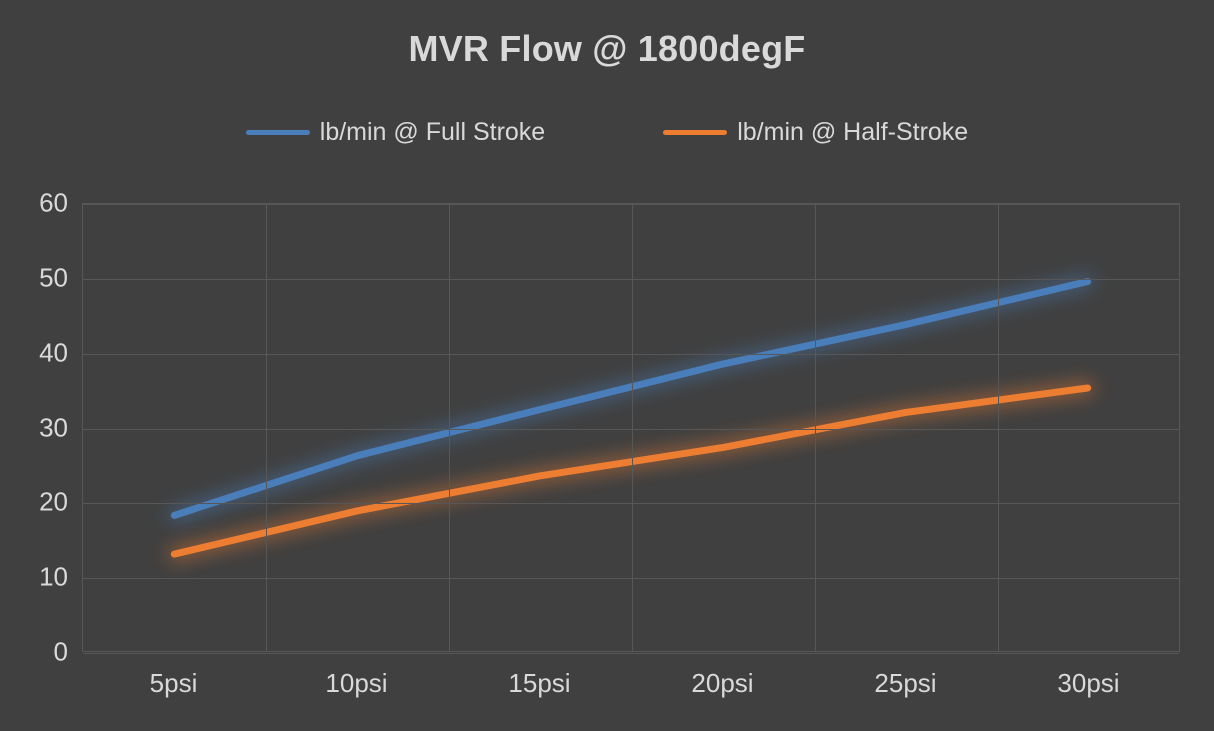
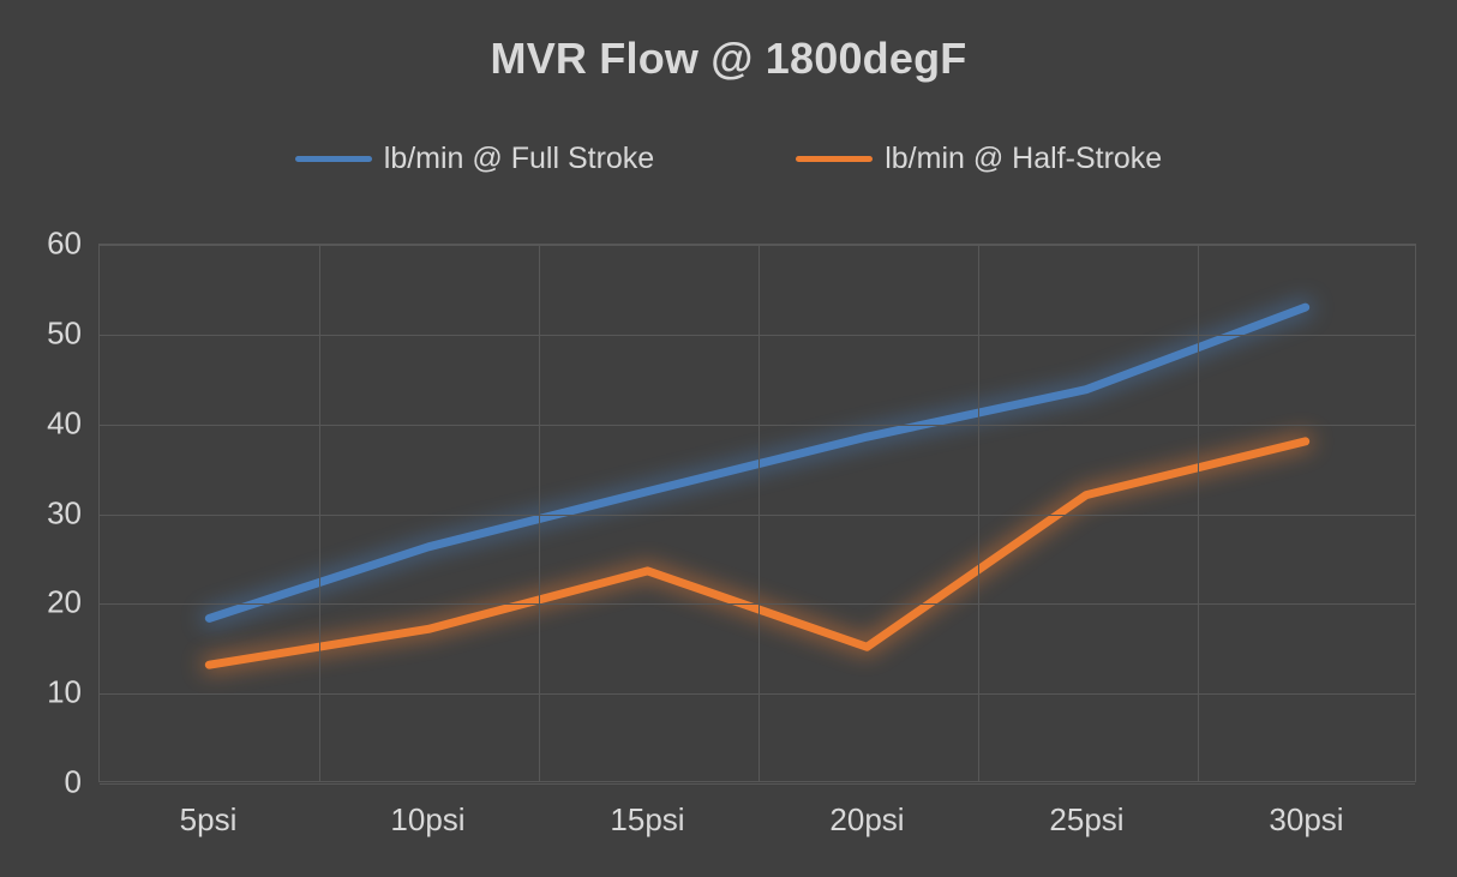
lb/min @ Half-Stroke/10psi: 19 -> 17
lb/min @ Half-Stroke/20psi: 27 -> 15
lb/min @ Full Stroke/30psi: 50 -> 53
lb/min @ Half-Stroke/30psi: 35 -> 38
